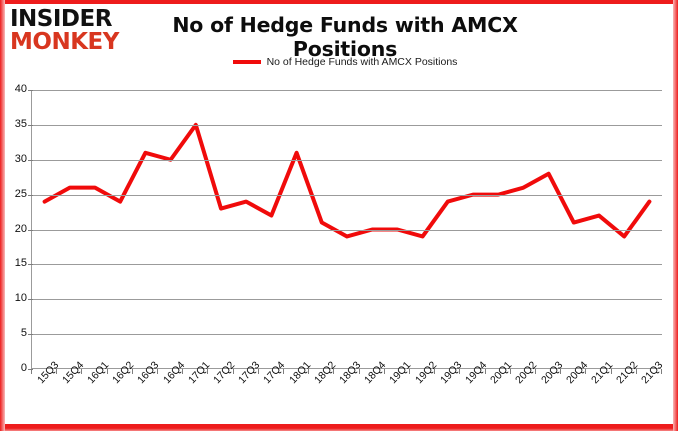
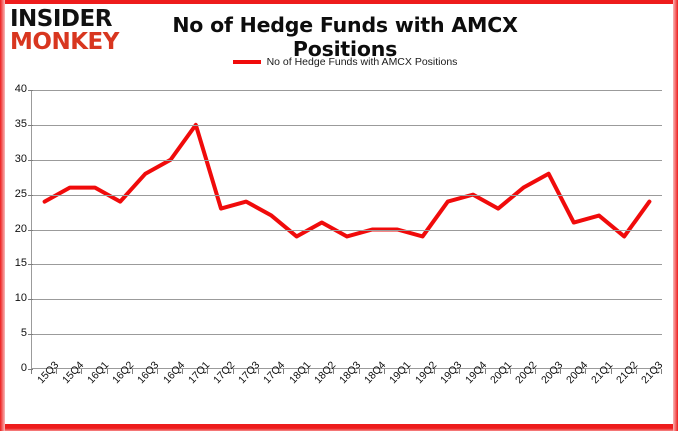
16Q3: 31 -> 28
18Q1: 31 -> 19
20Q1: 25 -> 23
